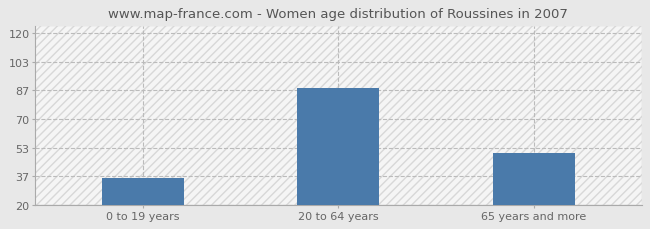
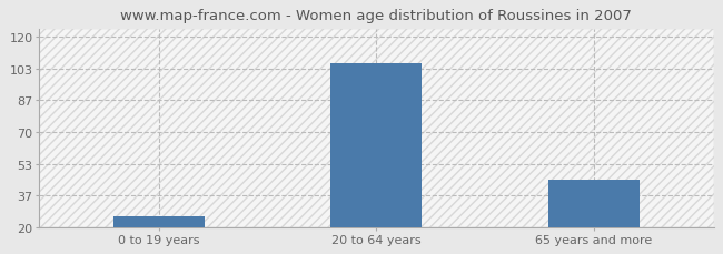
0 to 19 years: 36 -> 26
20 to 64 years: 88 -> 106
65 years and more: 50 -> 45
